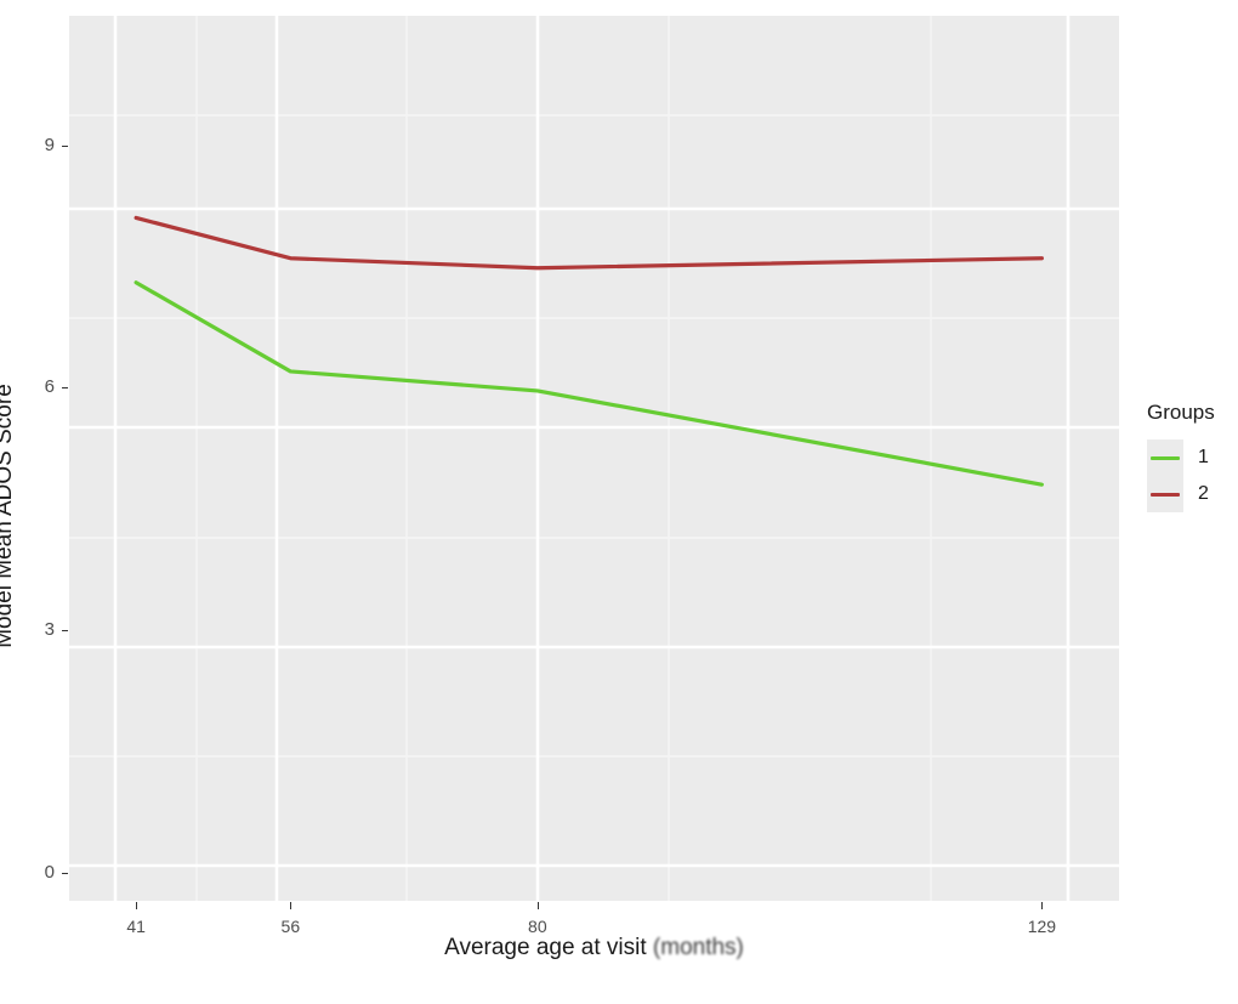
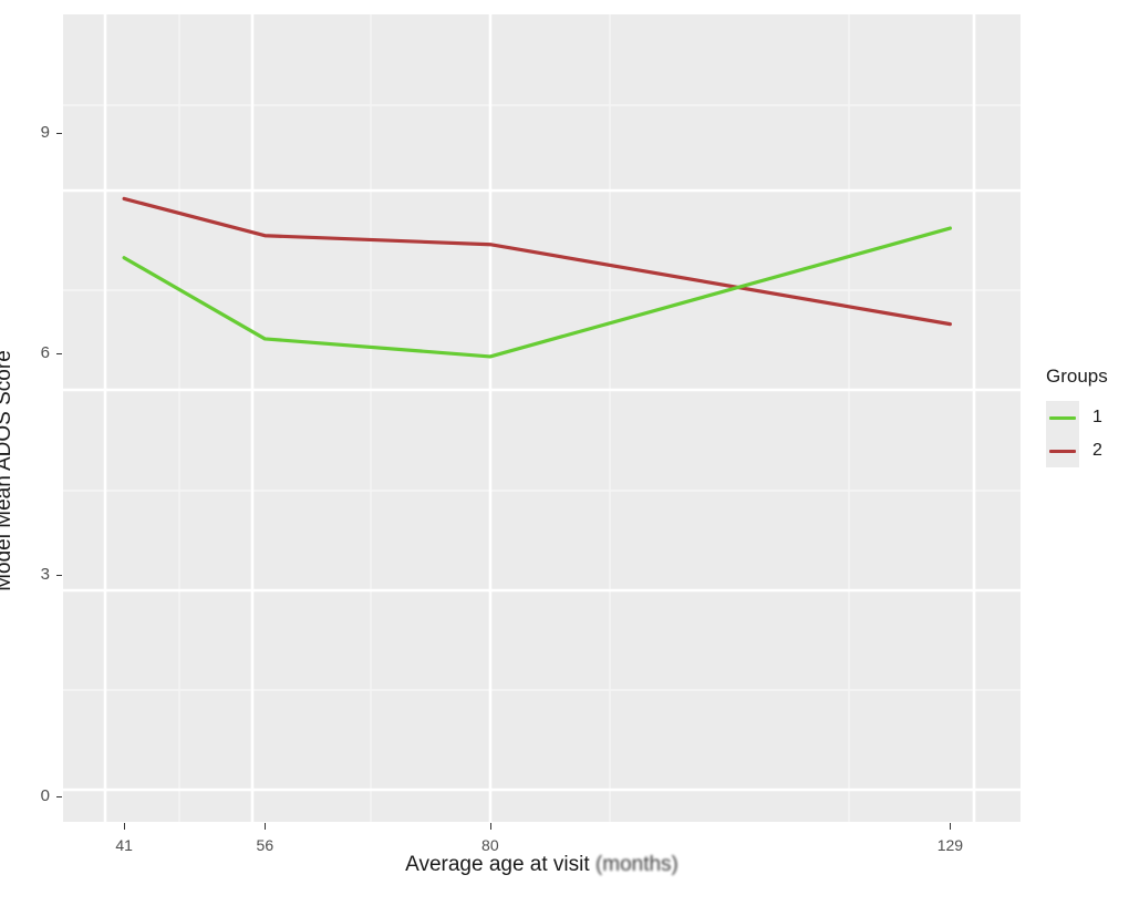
1/129: 4.8 -> 7.7
2/129: 7.6 -> 6.4
